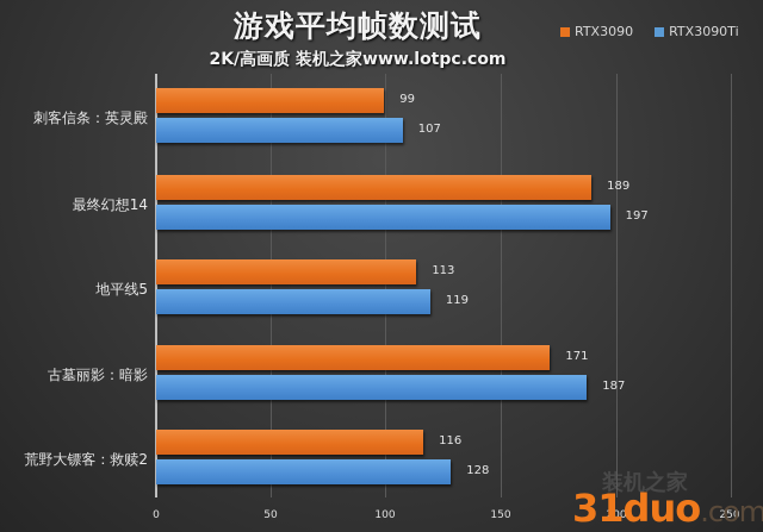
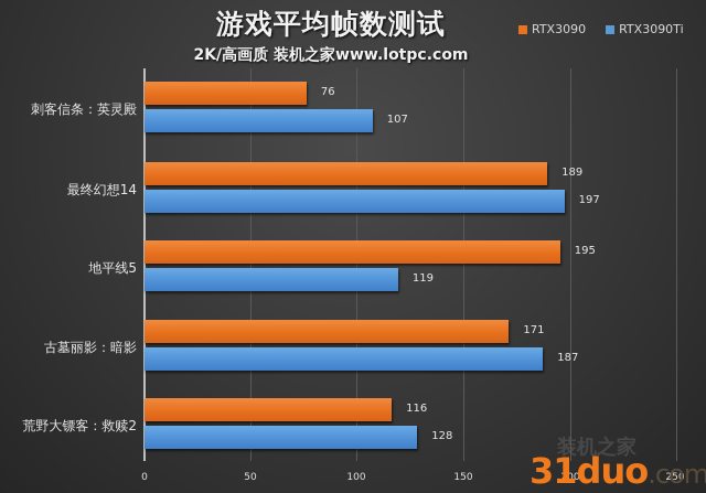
RTX3090/刺客信条：英灵殿: 99 -> 76
RTX3090/地平线5: 113 -> 195
